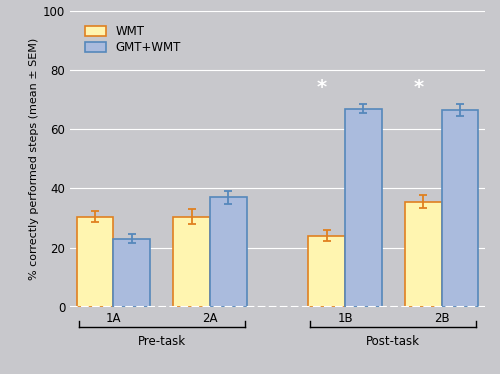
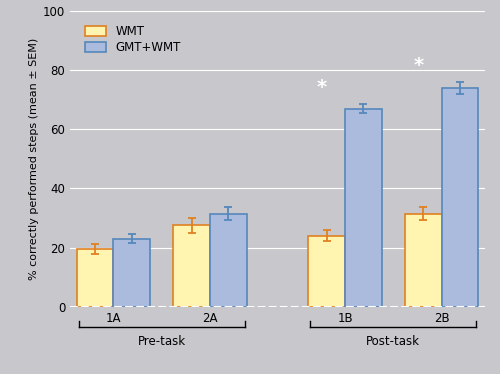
WMT/1A: 30.5 -> 19.5
WMT/2A: 30.5 -> 27.5
GMT+WMT/2A: 37.0 -> 31.5
WMT/2B: 35.5 -> 31.5
GMT+WMT/2B: 66.5 -> 74.0
